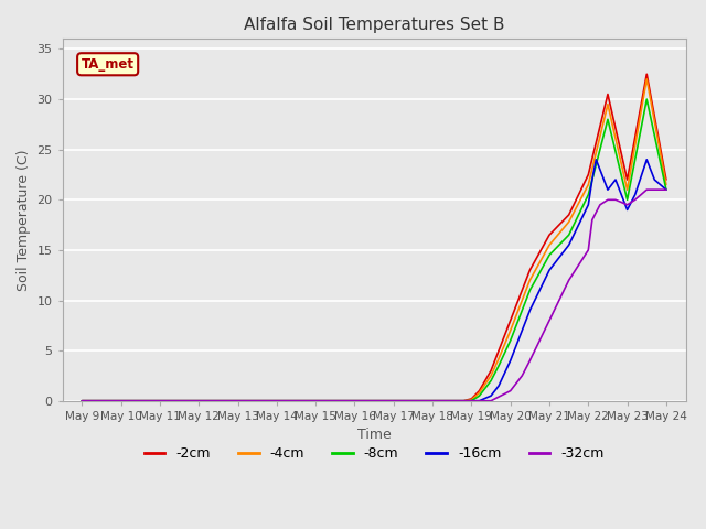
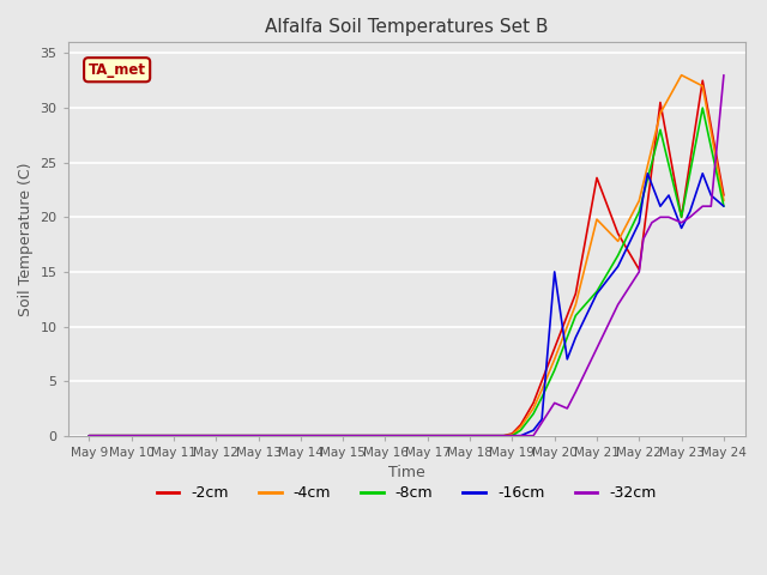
-16cm/May 20: 4.0 -> 15.0
-32cm/May 20: 1.0 -> 3.0
-2cm/May 21: 16.5 -> 23.6
-4cm/May 21: 15.5 -> 19.8
-8cm/May 21: 14.5 -> 13.2
-2cm/May 22: 22.5 -> 15.2
-2cm/May 23: 22.0 -> 20.0
-4cm/May 23: 21.0 -> 33.0
-32cm/May 24: 21.0 -> 33.0
